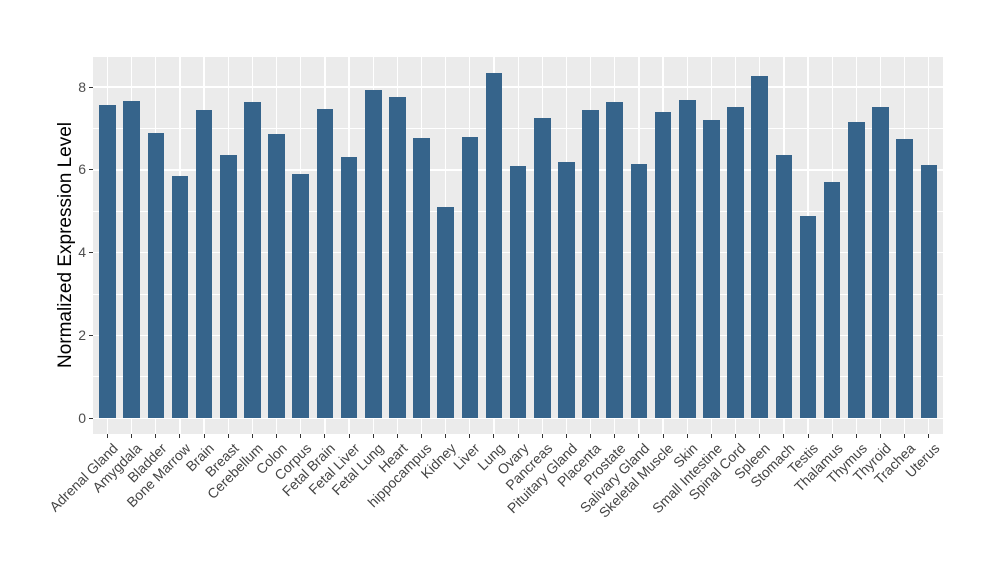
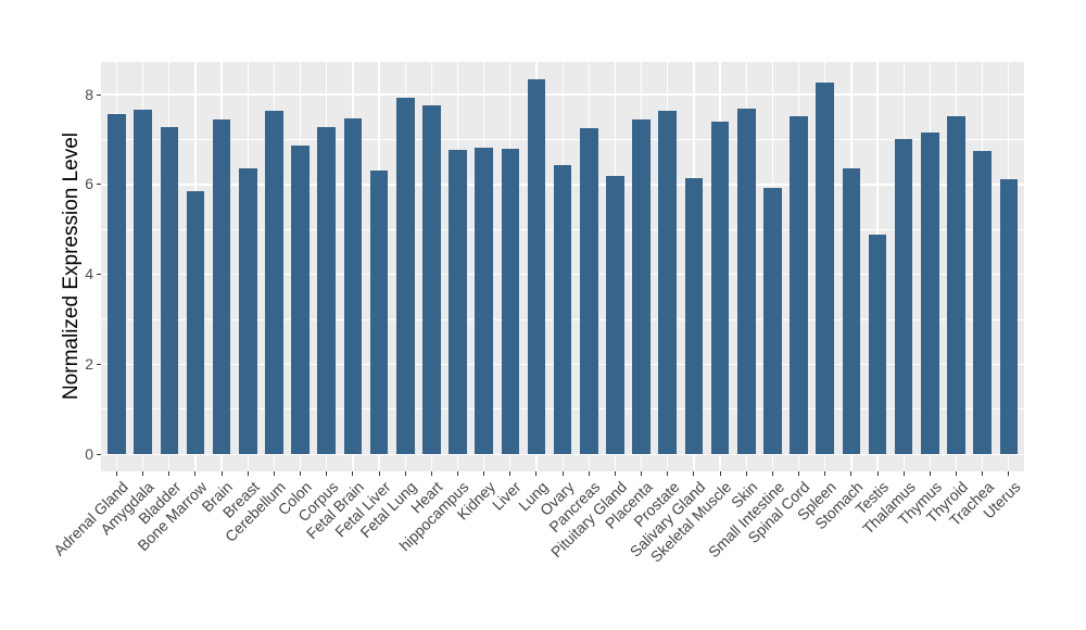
Bladder: 6.9 -> 7.3
Corpus: 5.9 -> 7.3
Kidney: 5.1 -> 6.8
Ovary: 6.1 -> 6.4
Small Intestine: 7.2 -> 5.9
Thalamus: 5.7 -> 7.0
